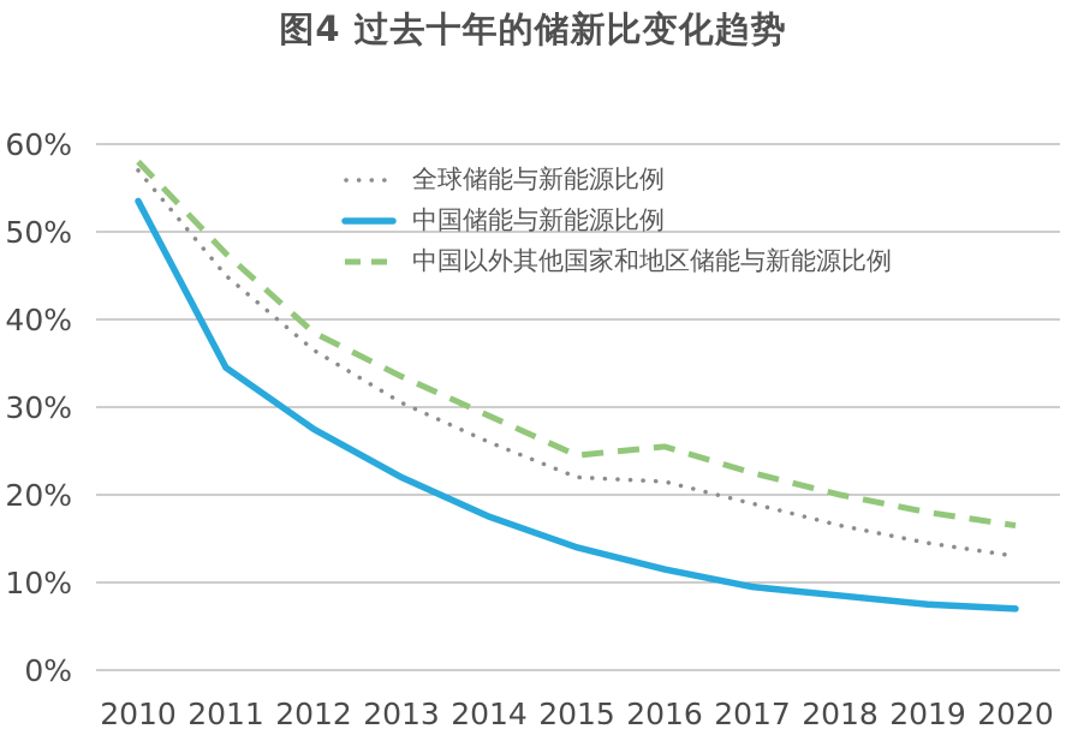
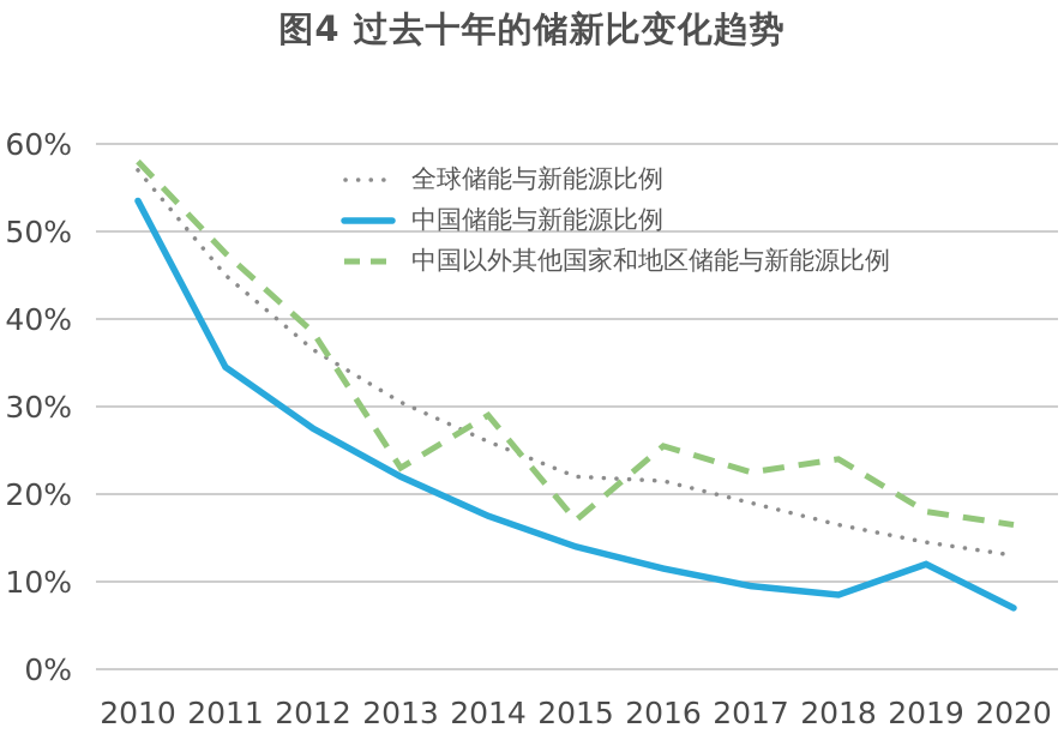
中国以外其他国家和地区储能与新能源比例/2013: 34% -> 23%
中国以外其他国家和地区储能与新能源比例/2015: 24% -> 17%
中国以外其他国家和地区储能与新能源比例/2018: 20% -> 24%
中国储能与新能源比例/2019: 8% -> 12%
